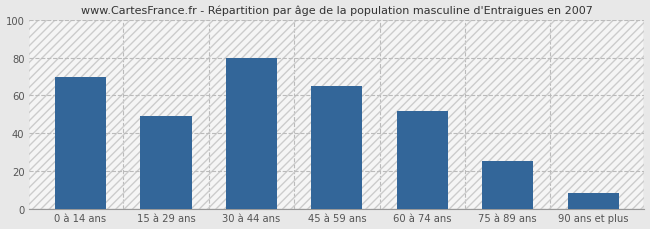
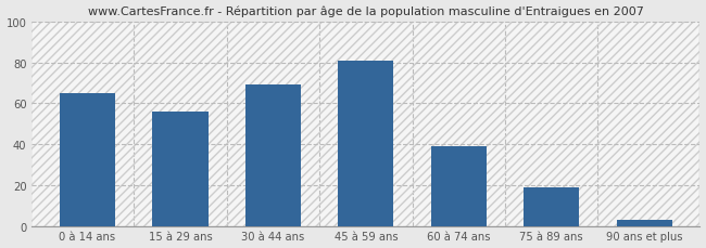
0 à 14 ans: 70 -> 65
15 à 29 ans: 49 -> 56
30 à 44 ans: 80 -> 69
45 à 59 ans: 65 -> 81
60 à 74 ans: 52 -> 39
75 à 89 ans: 25 -> 19
90 ans et plus: 8 -> 3
